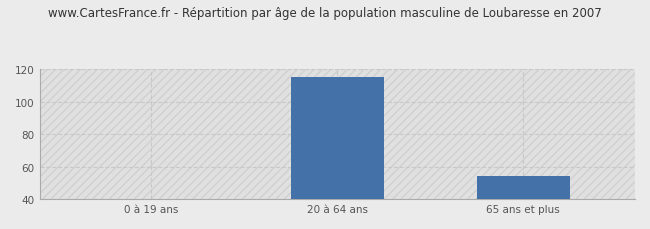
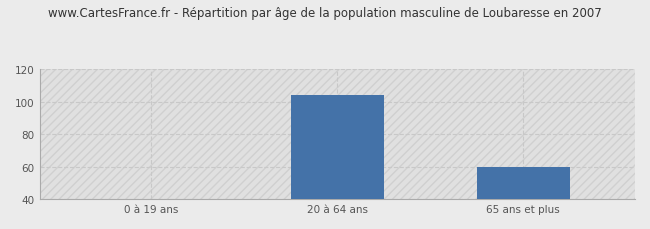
20 à 64 ans: 115 -> 104
65 ans et plus: 54 -> 60
